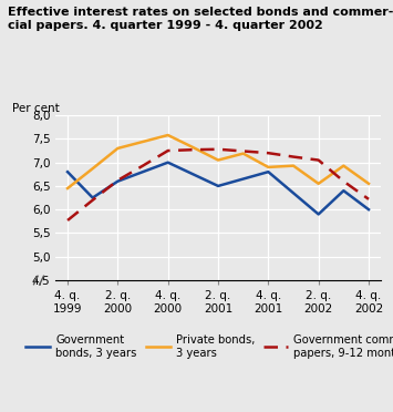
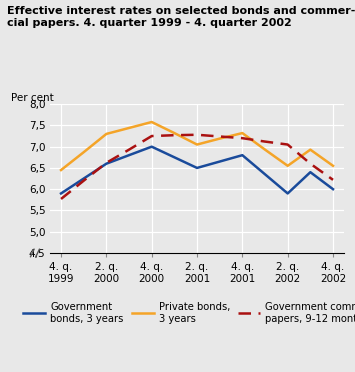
Government bonds, 3 years/4. q. 1999: 6,80 -> 5,90
Private bonds, 3 years/4. q. 2001: 6,90 -> 7,32
